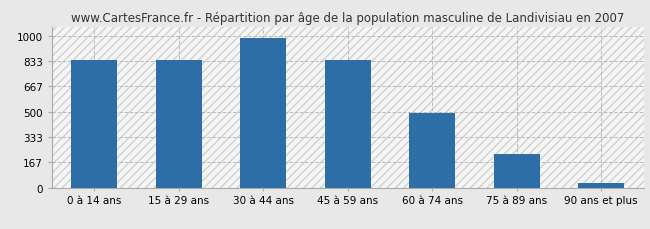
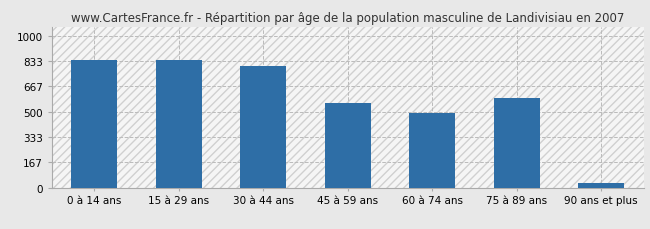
30 à 44 ans: 990 -> 800
45 à 59 ans: 840 -> 560
75 à 89 ans: 220 -> 590
